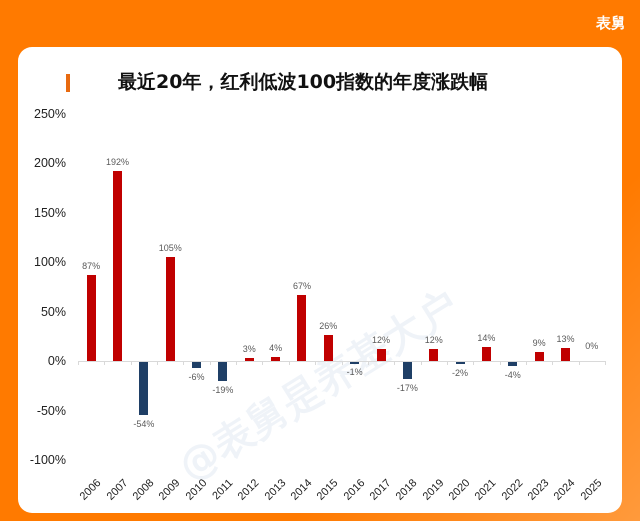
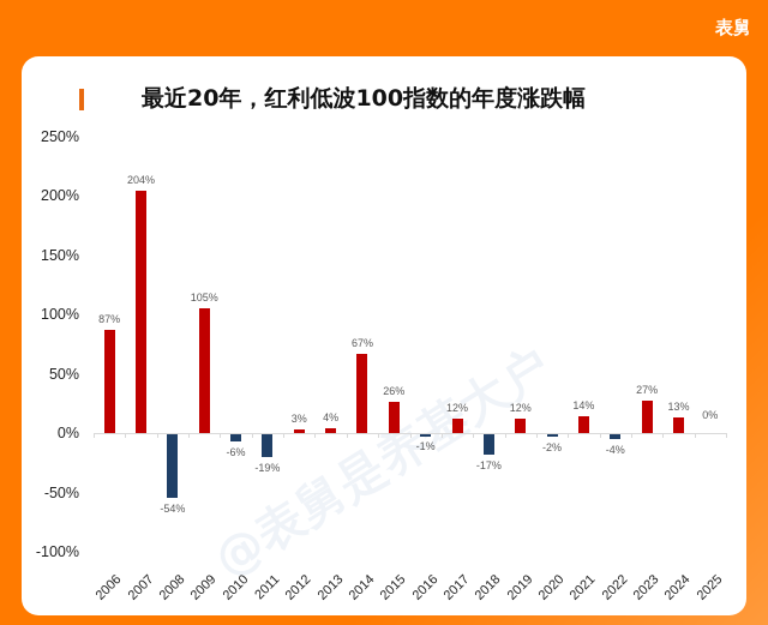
2007: 192% -> 204%
2023: 9% -> 27%
